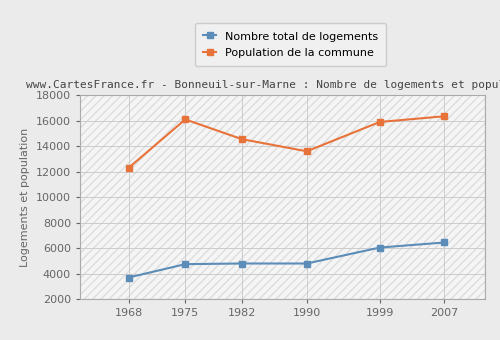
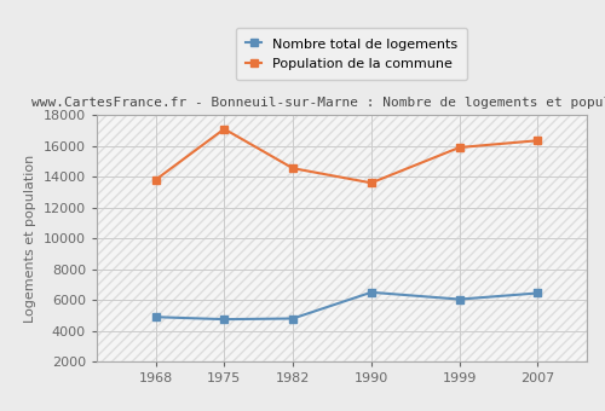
Nombre total de logements/1968: 3700 -> 4900
Population de la commune/1968: 12300 -> 13800
Population de la commune/1975: 16100 -> 17100
Nombre total de logements/1990: 4800 -> 6500
